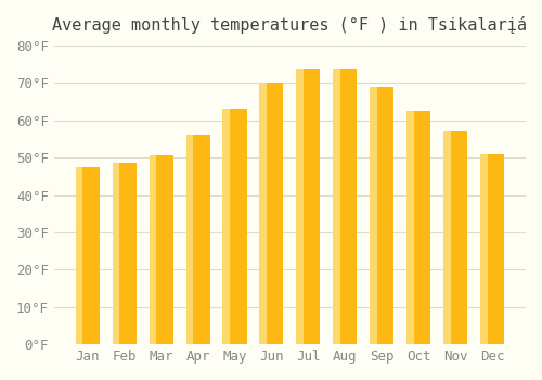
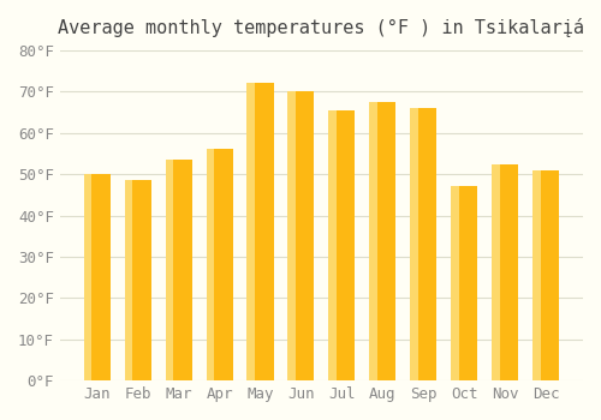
Jan: 47.5°F -> 50.0°F
Mar: 50.5°F -> 53.5°F
May: 63.0°F -> 72.0°F
Jul: 73.5°F -> 65.5°F
Aug: 73.5°F -> 67.5°F
Sep: 69.0°F -> 66.0°F
Oct: 62.5°F -> 47.0°F
Nov: 57.0°F -> 52.5°F
